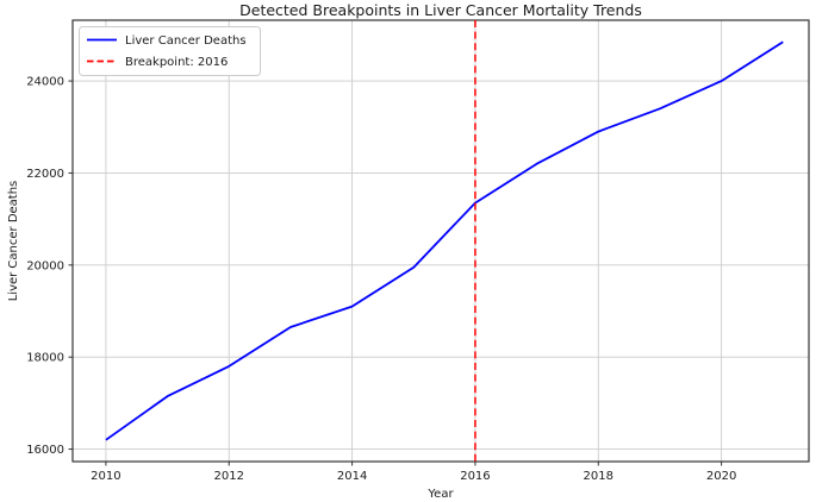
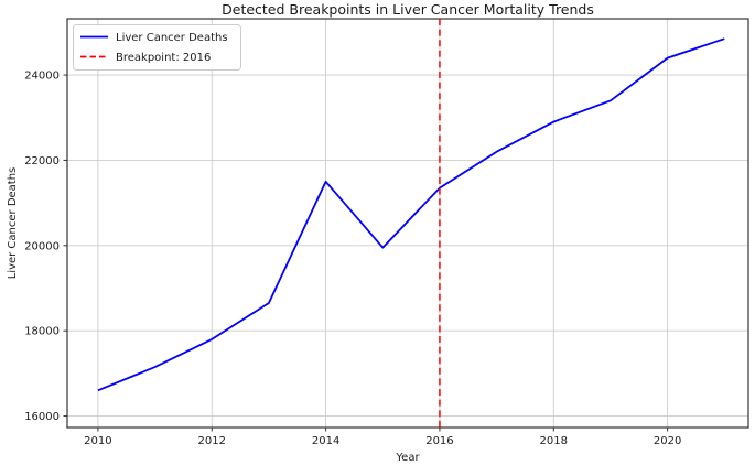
2010: 16200 -> 16600
2014: 19100 -> 21500
2020: 24000 -> 24400
